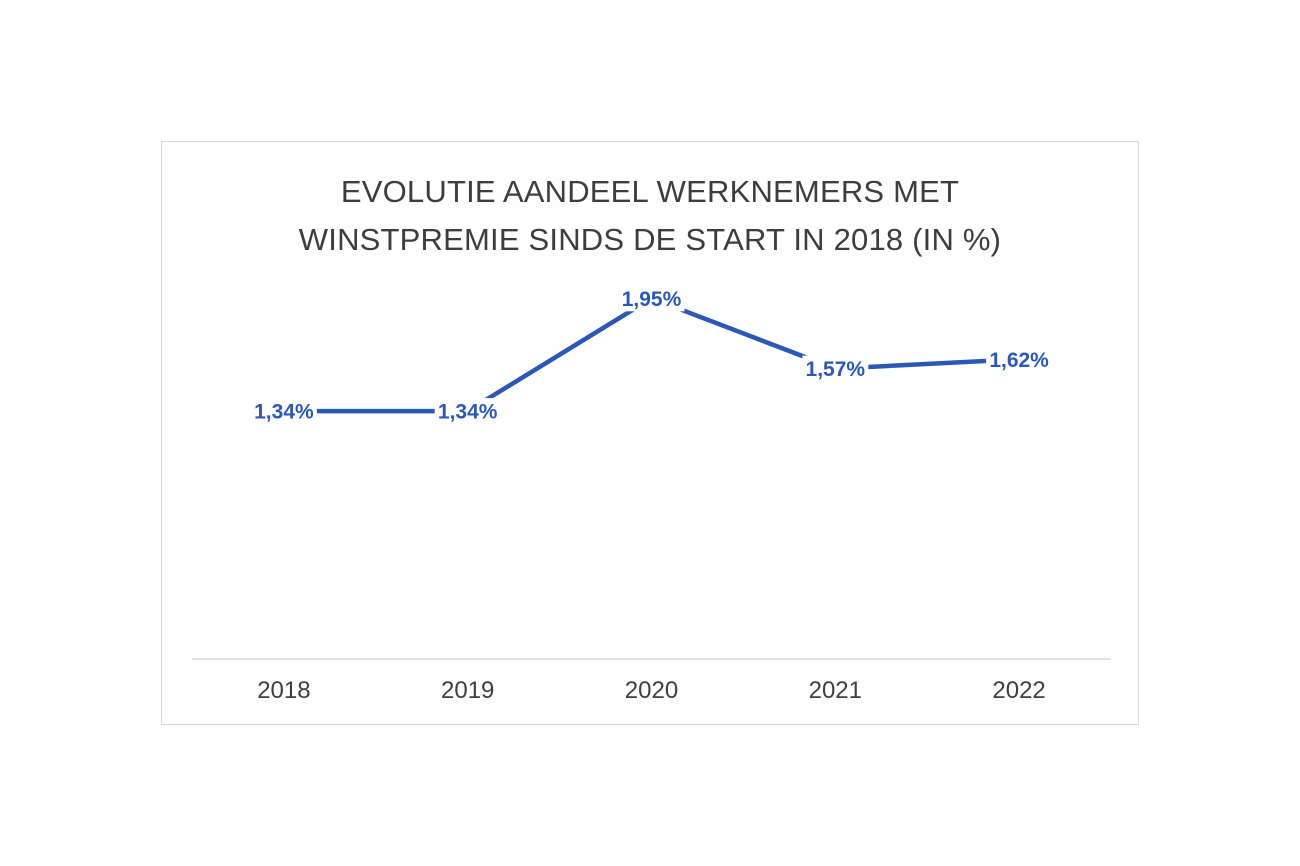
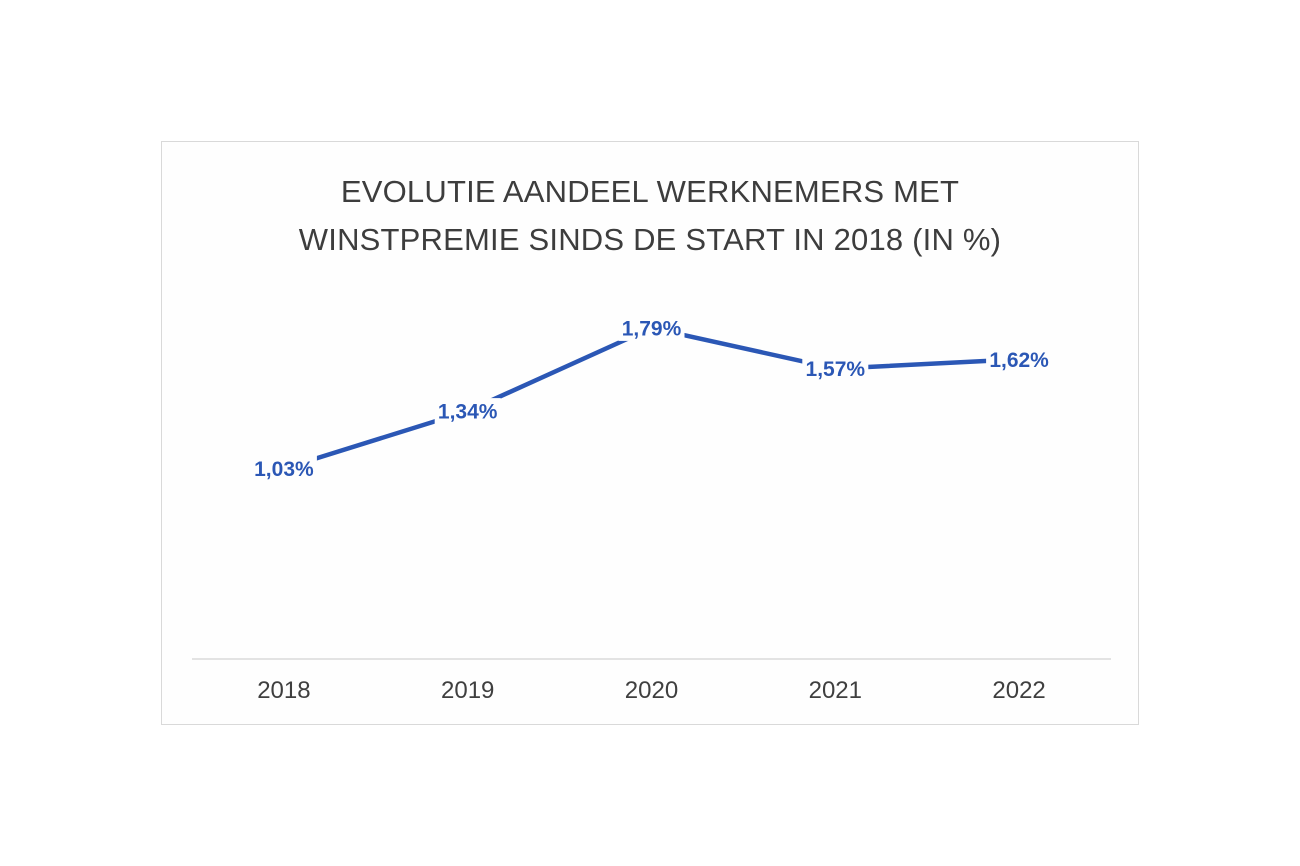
2018: 1,34% -> 1,03%
2020: 1,95% -> 1,79%
